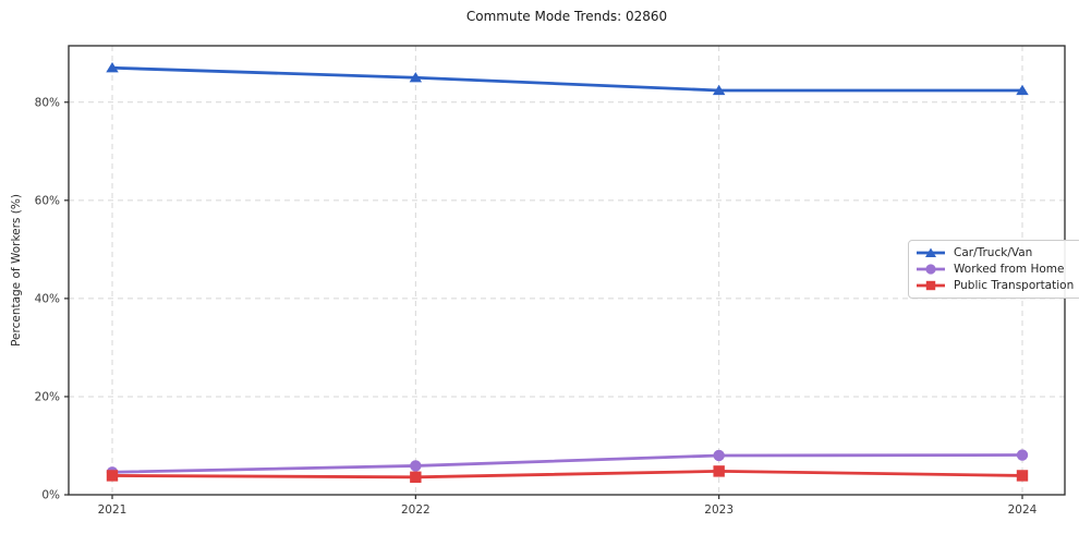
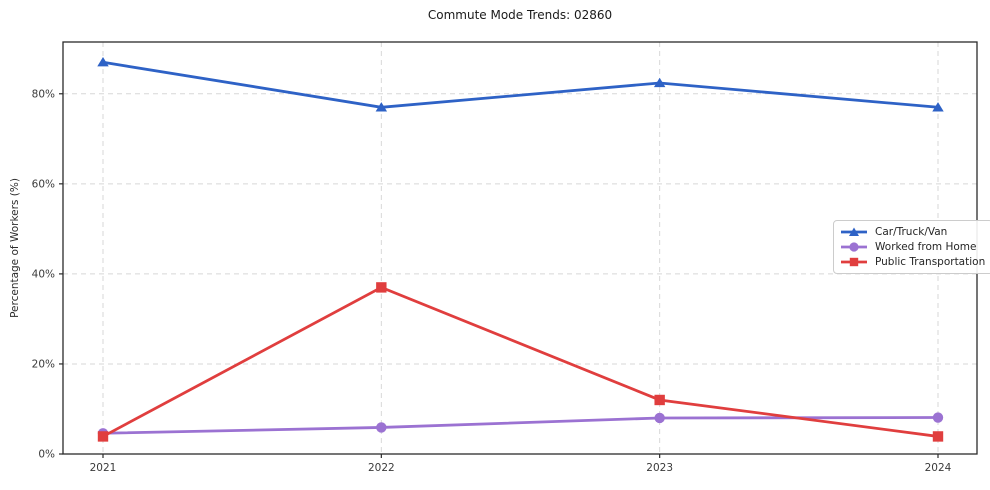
Car/Truck/Van/2022: 85% -> 77%
Public Transportation/2022: 4% -> 37%
Public Transportation/2023: 5% -> 12%
Car/Truck/Van/2024: 82% -> 77%
